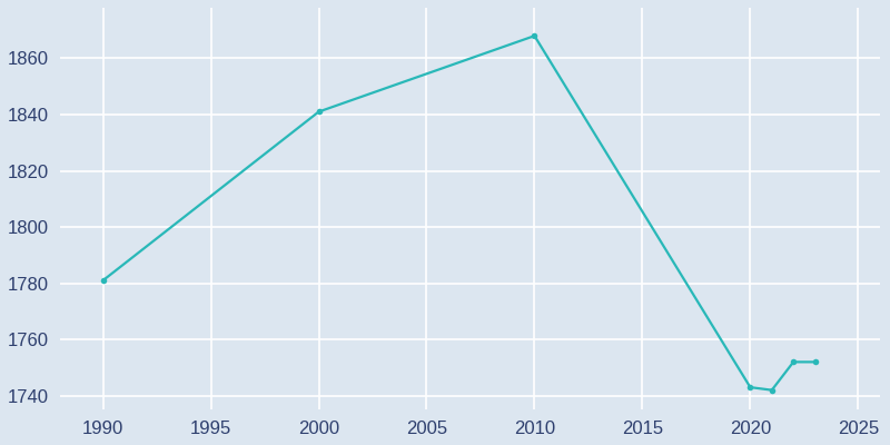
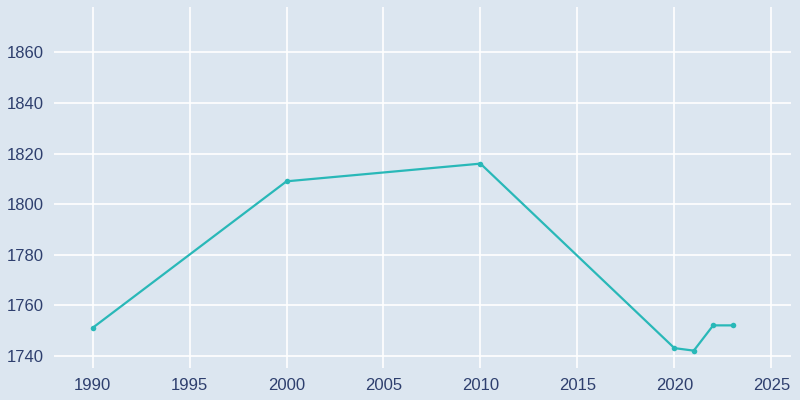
1990: 1781 -> 1751
2000: 1841 -> 1809
2010: 1868 -> 1816
